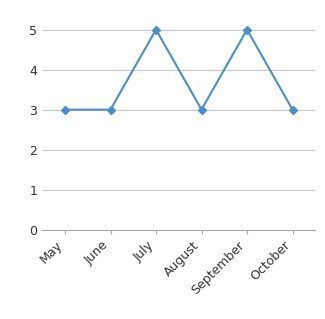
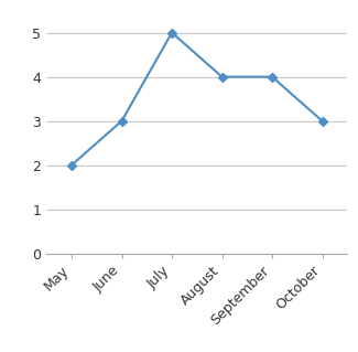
May: 3 -> 2
August: 3 -> 4
September: 5 -> 4
